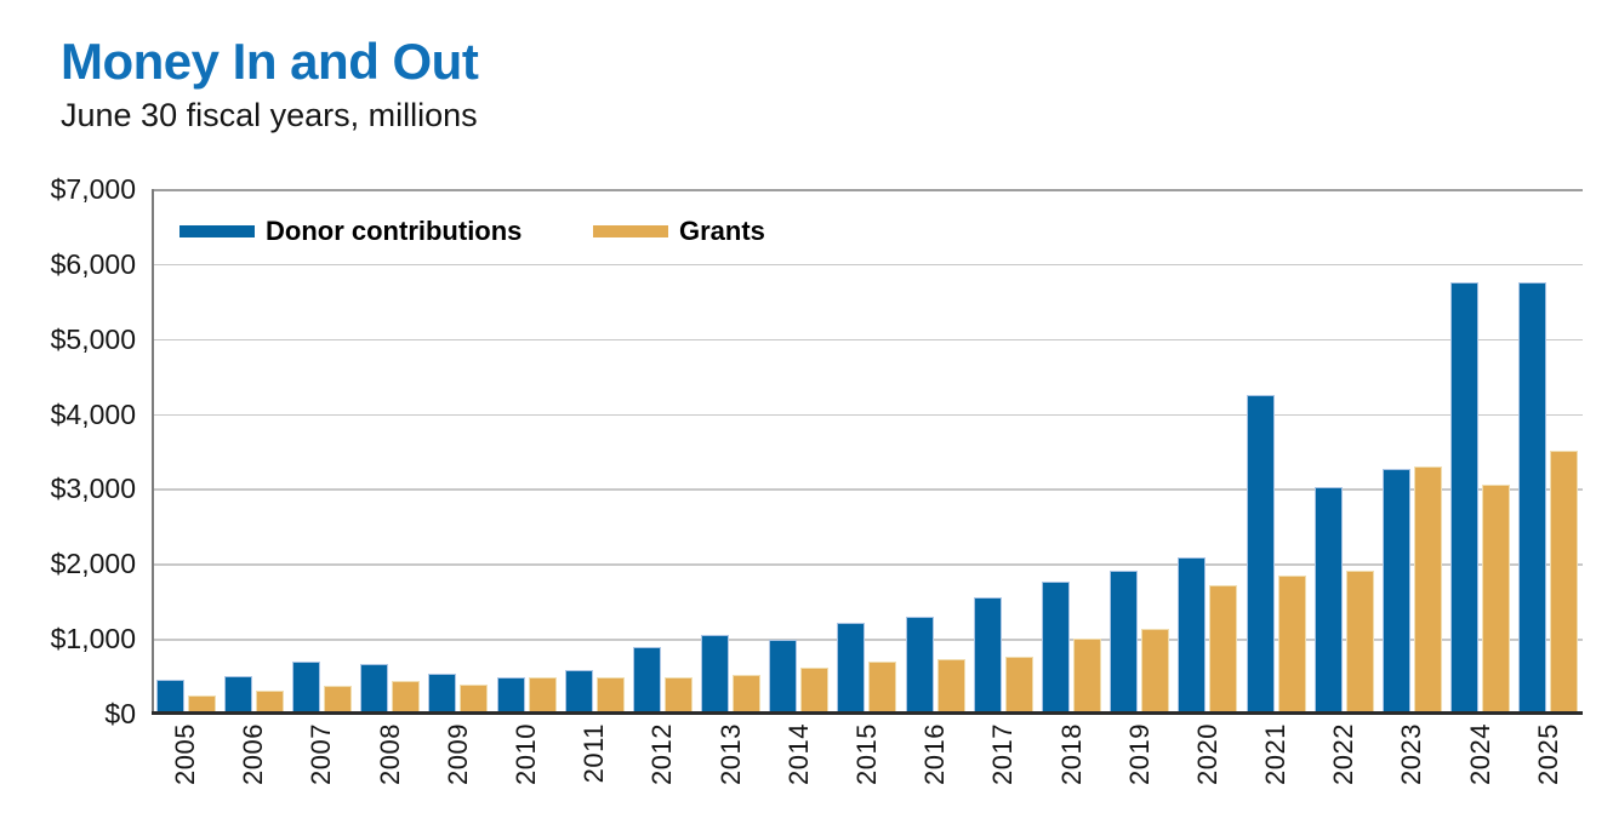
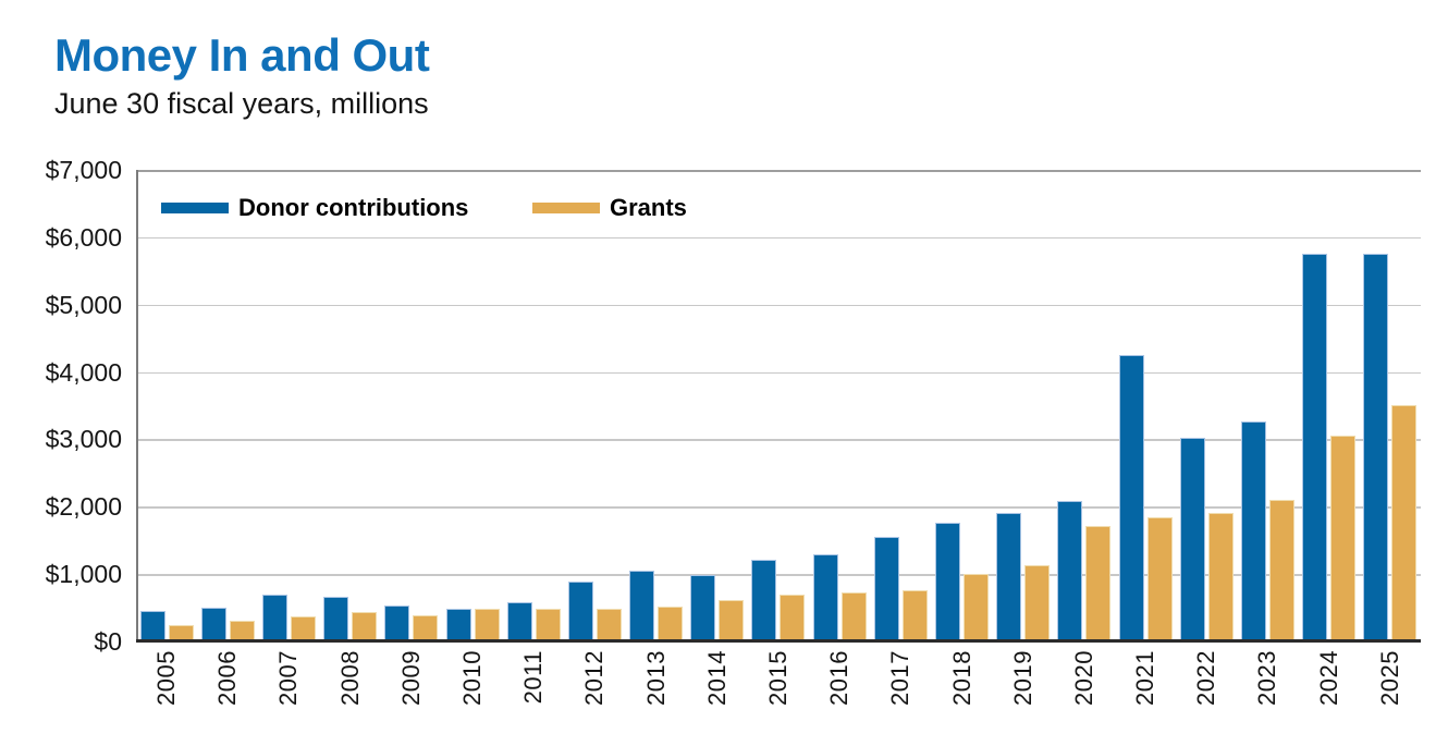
Grants/2023: $3300 -> $2100
